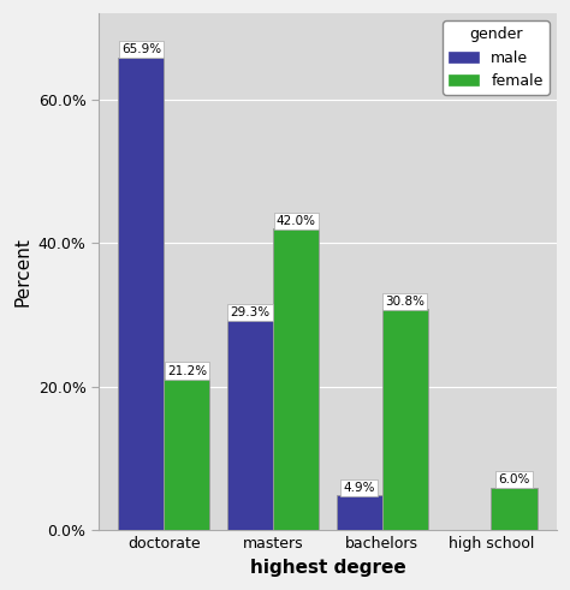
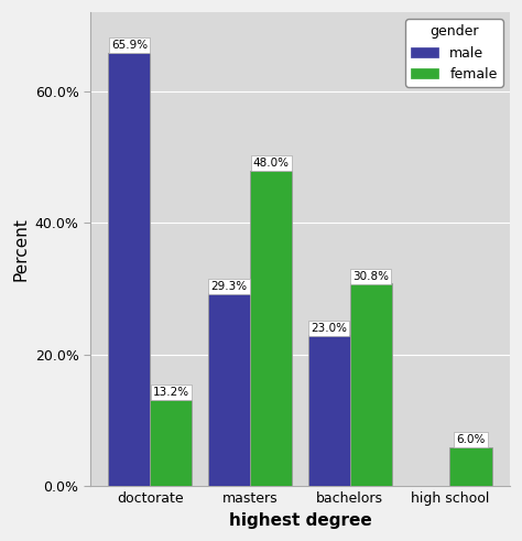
female/doctorate: 21.2% -> 13.2%
female/masters: 42.0% -> 48.0%
male/bachelors: 4.9% -> 23.0%
